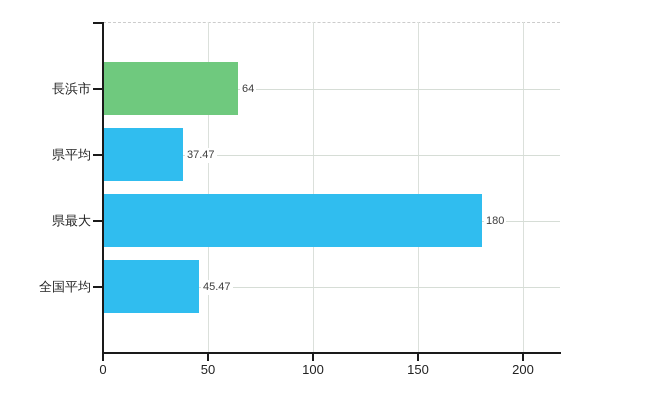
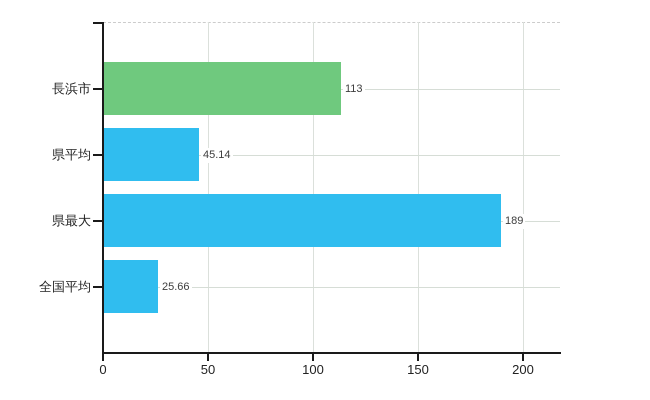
長浜市: 64 -> 113
県平均: 37.47 -> 45.14
県最大: 180 -> 189
全国平均: 45.47 -> 25.66
